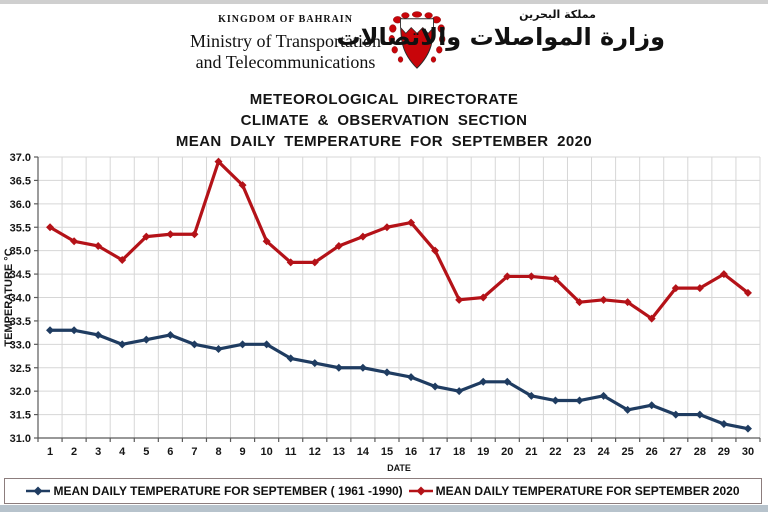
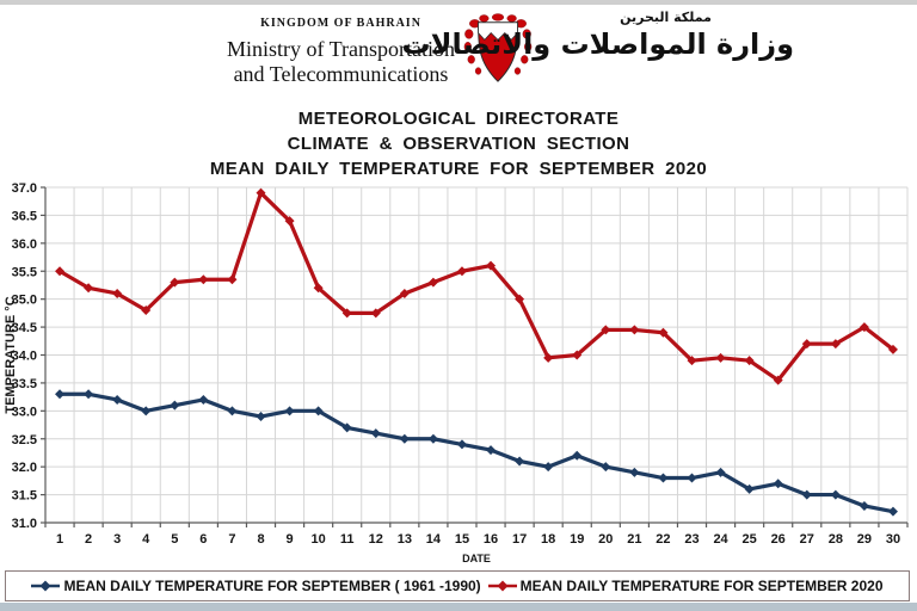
MEAN DAILY TEMPERATURE FOR SEPTEMBER ( 1961 -1990)/20: 32.2 -> 32.0
